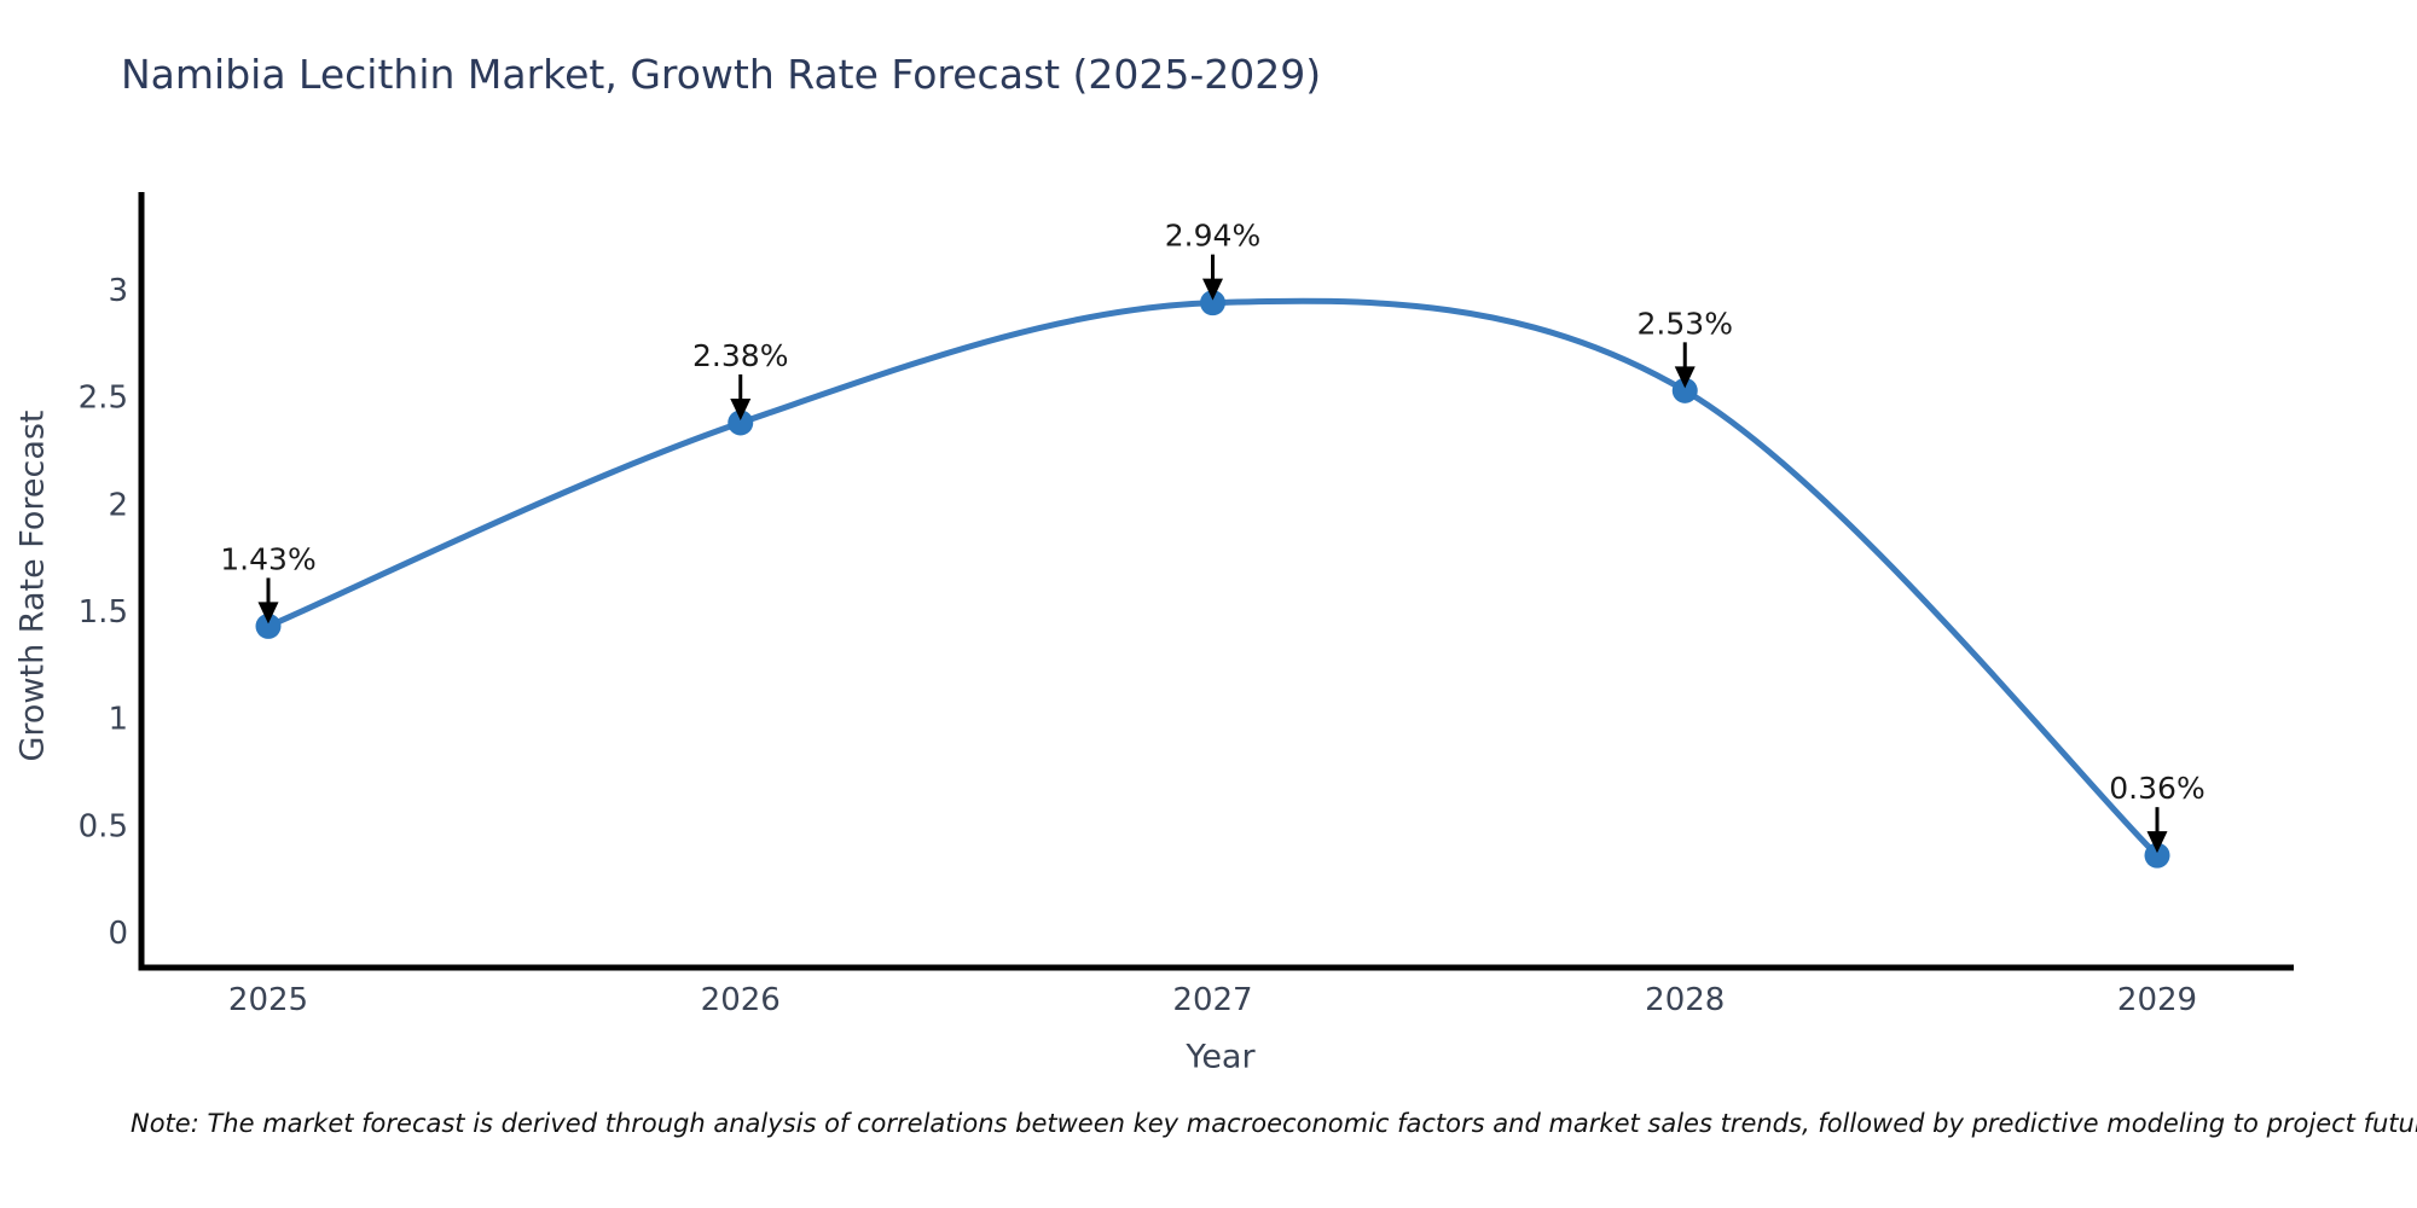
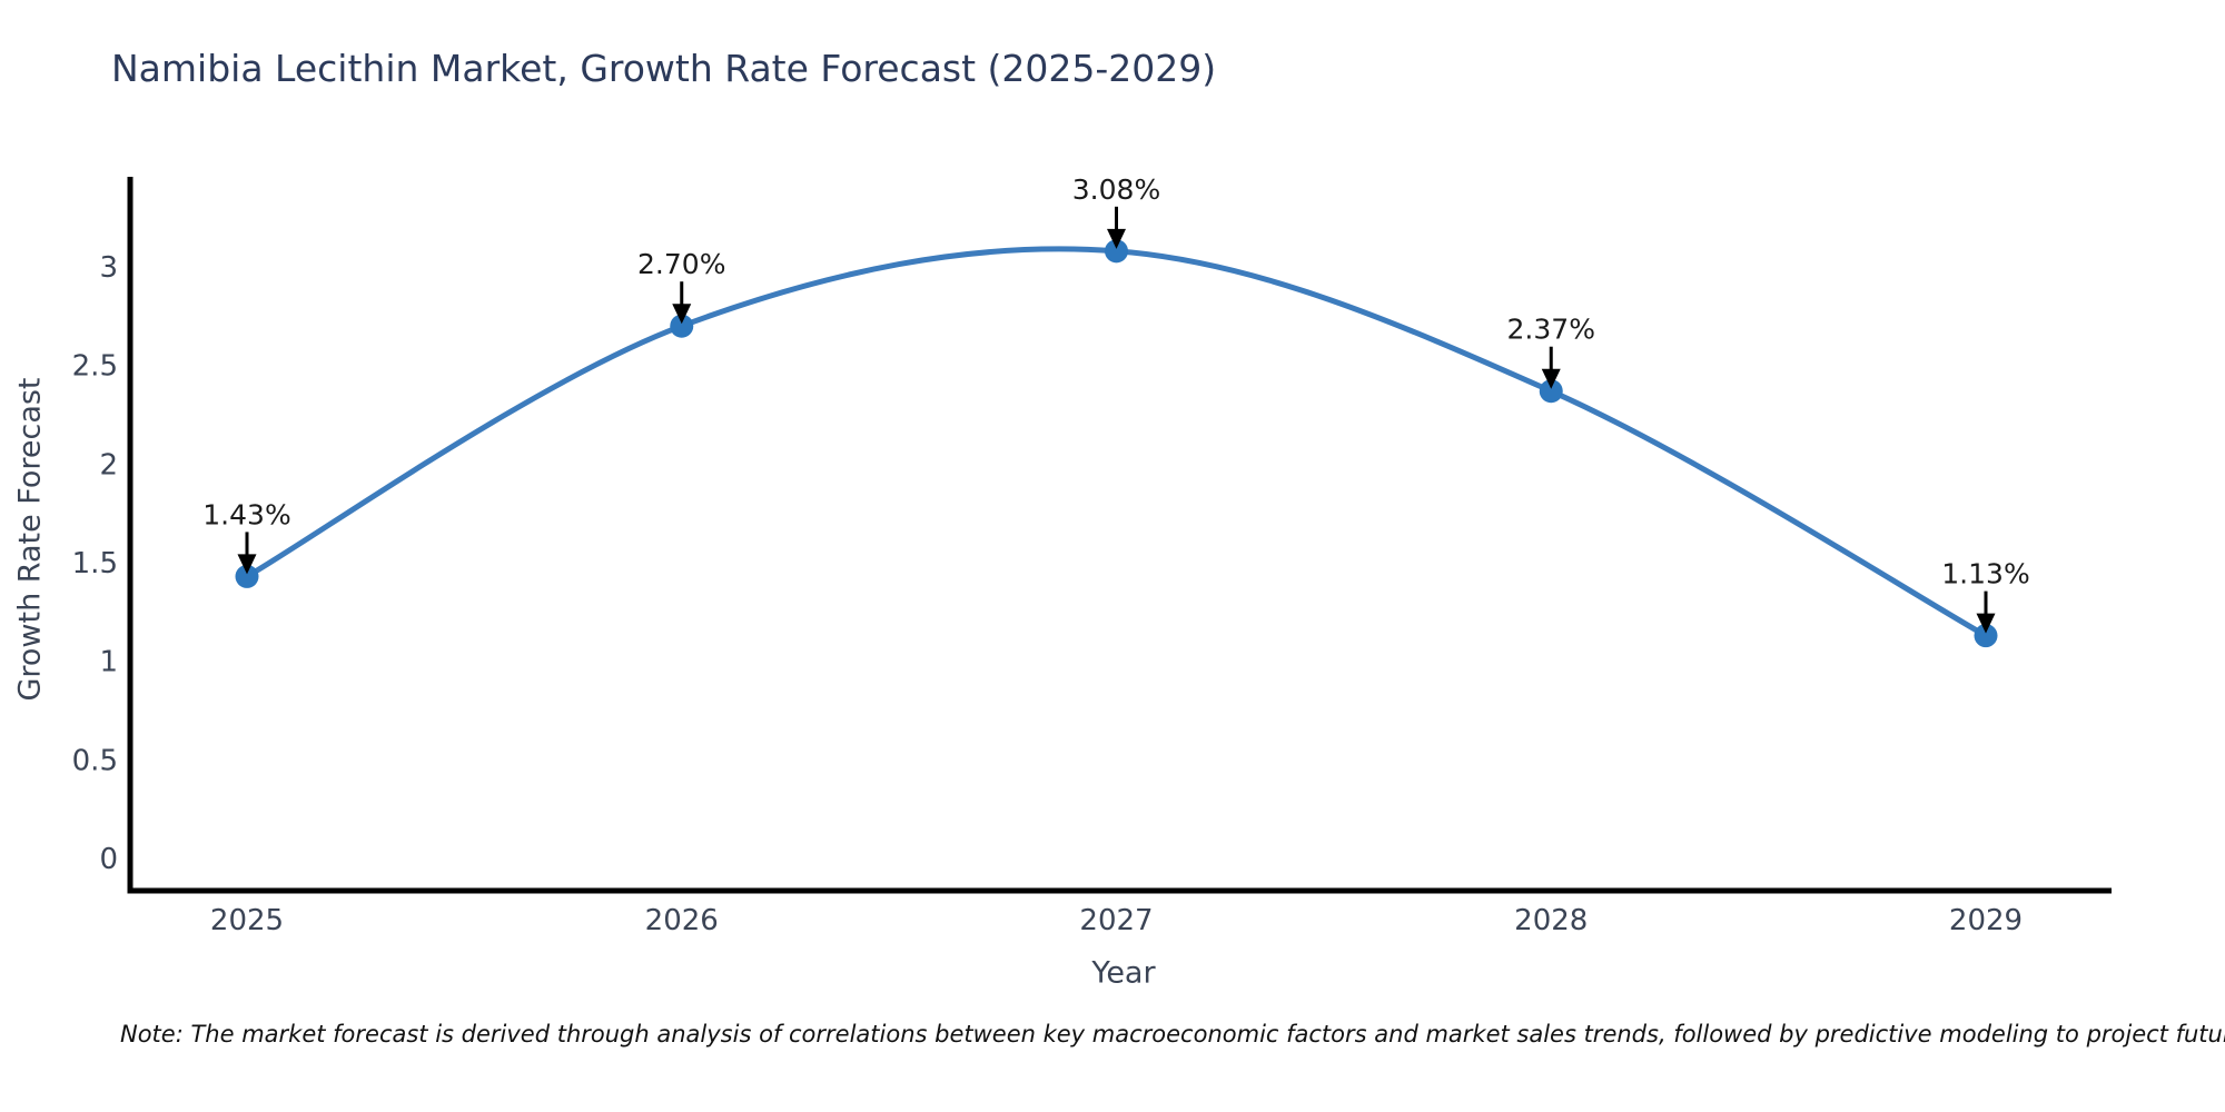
2026: 2.38% -> 2.70%
2027: 2.94% -> 3.08%
2028: 2.53% -> 2.37%
2029: 0.36% -> 1.13%
